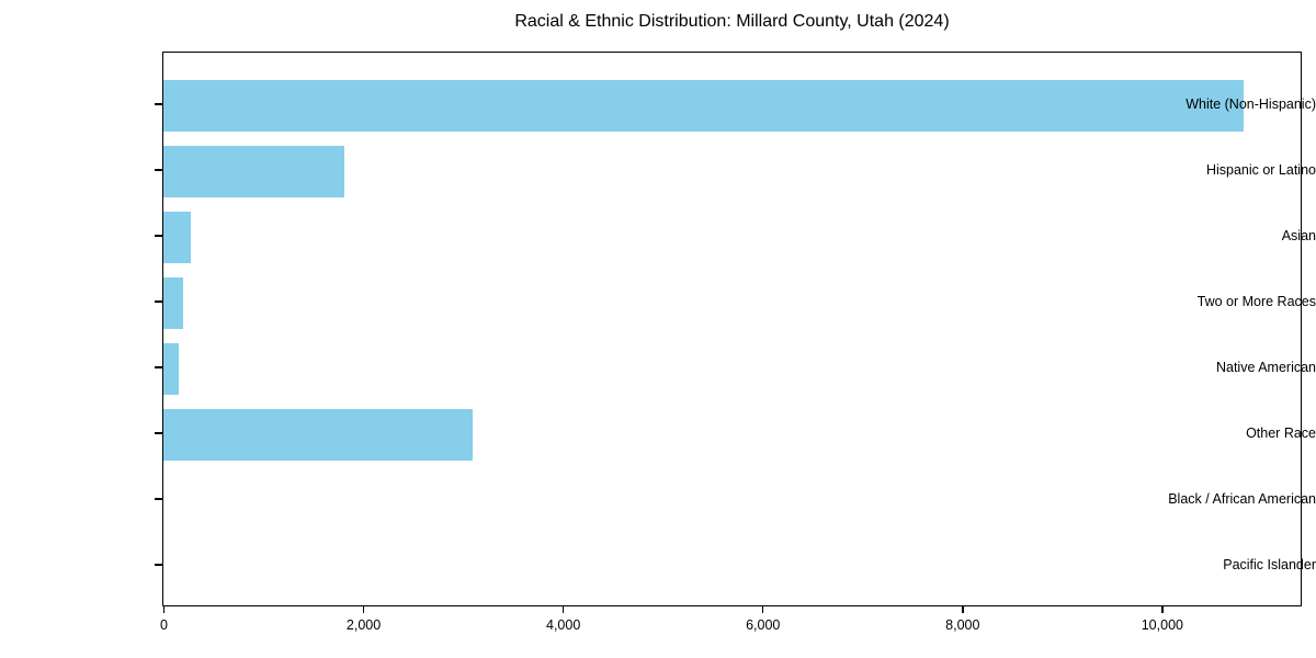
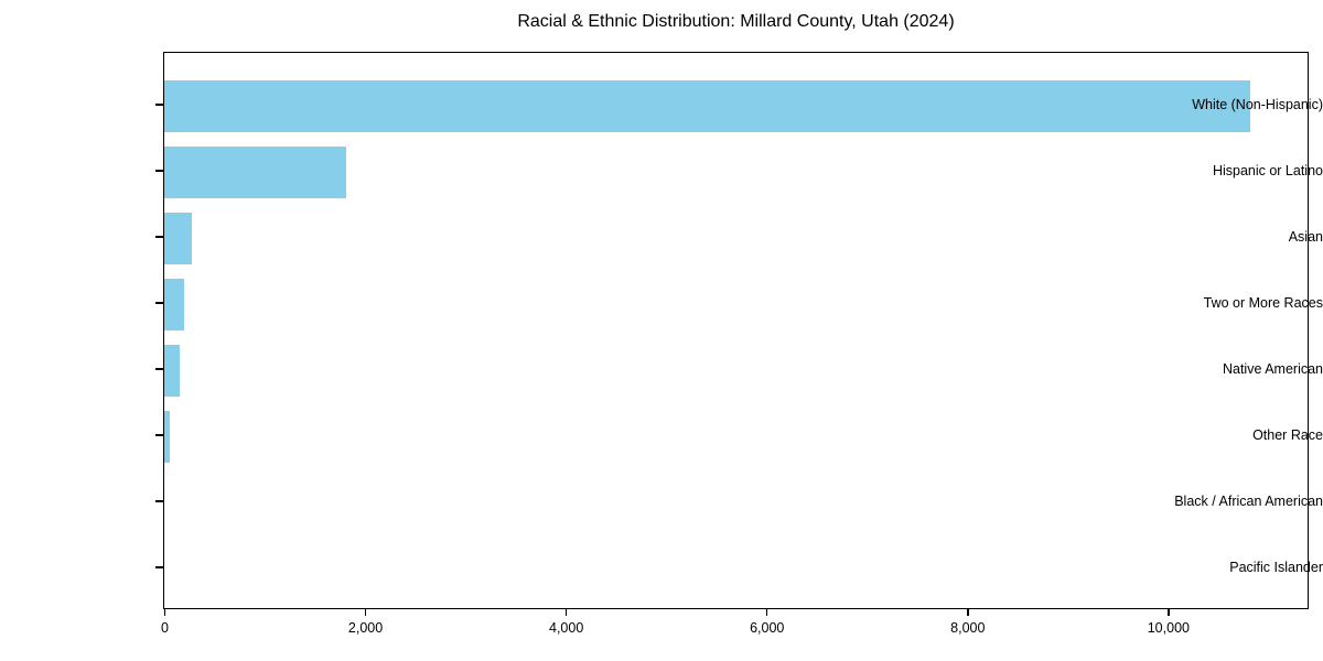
Other Race: 3100 -> 100
